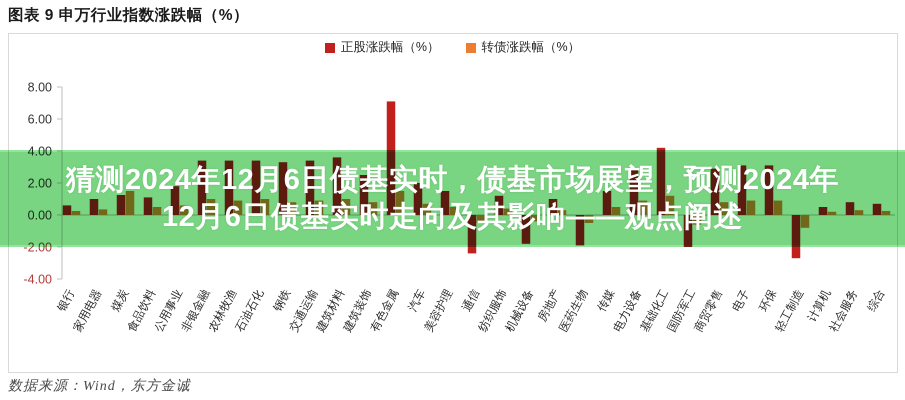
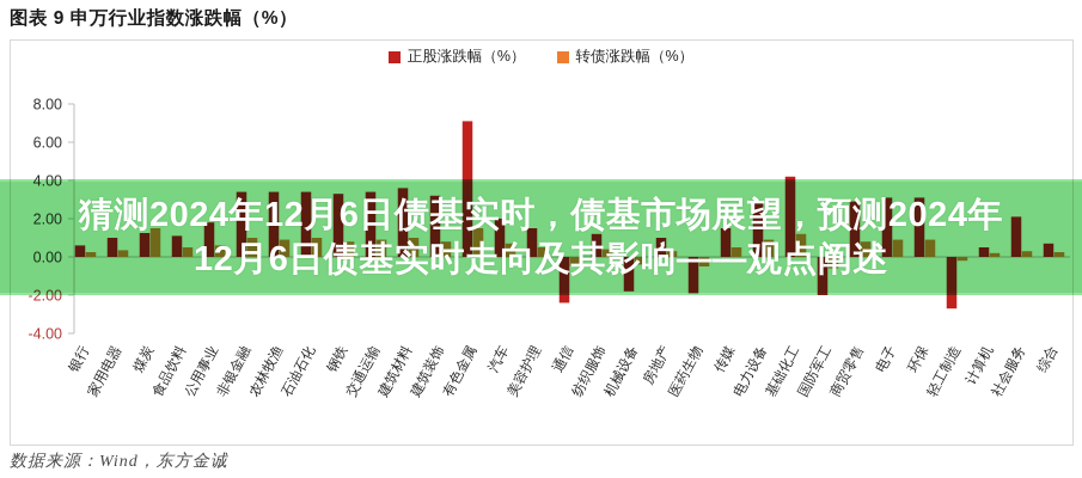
正股涨跌幅（%）/建筑装饰: 2.5 -> 3.2
转债涨跌幅（%）/轻工制造: -0.8 -> -0.2
正股涨跌幅（%）/社会服务: 0.8 -> 2.1
